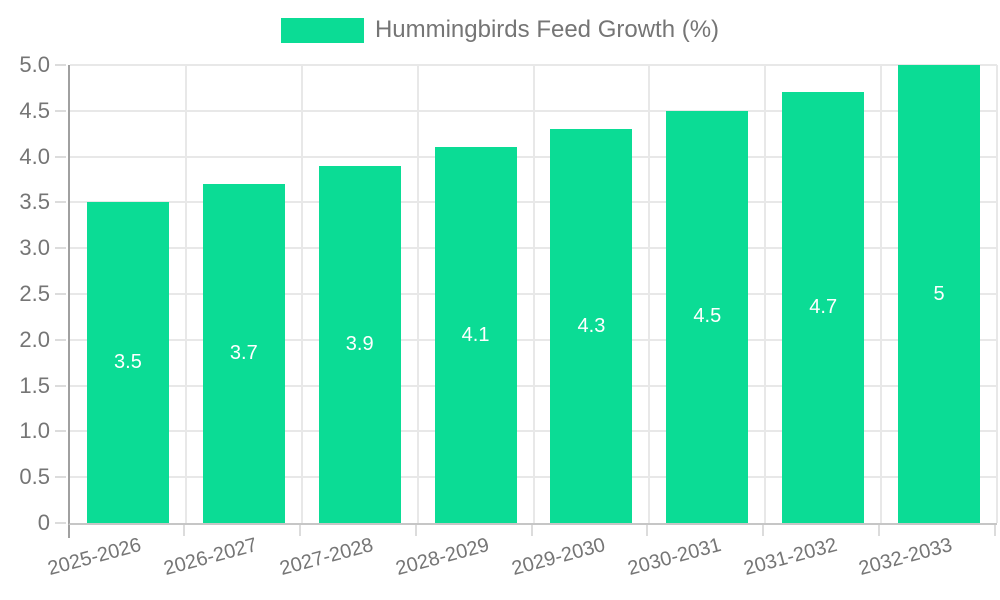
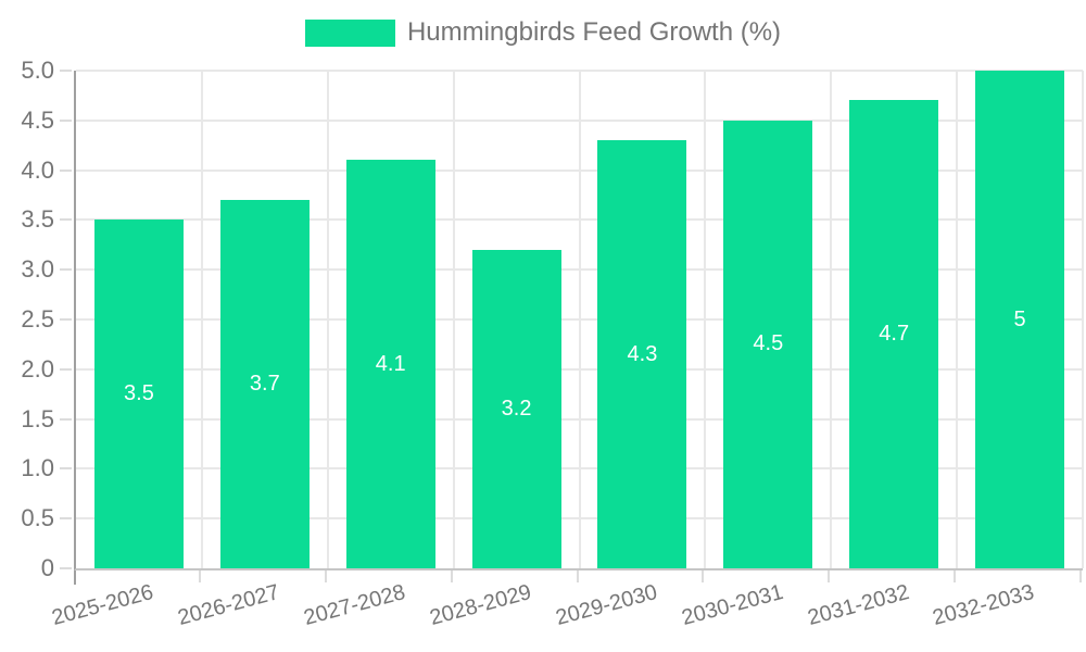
2027-2028: 3.9 -> 4.1
2028-2029: 4.1 -> 3.2
